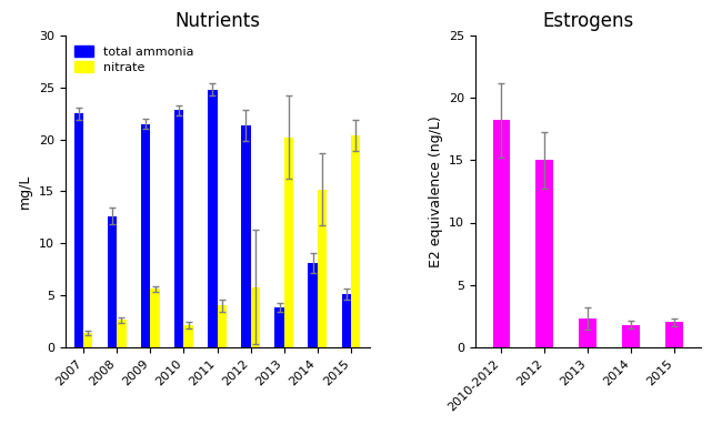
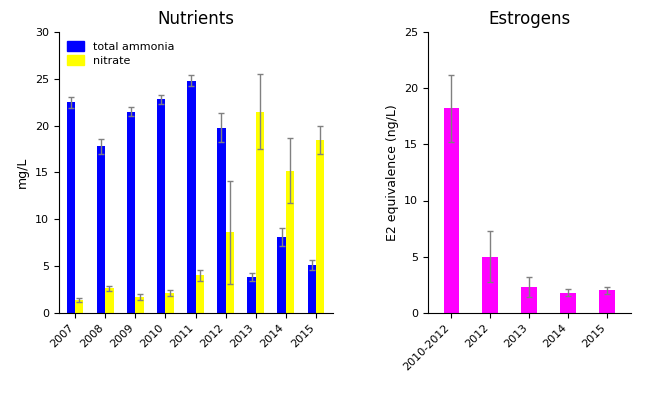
Nutrients/total ammonia/2008: 12.6 -> 17.8
Nutrients/nitrate/2009: 5.6 -> 1.7
Nutrients/total ammonia/2012: 21.4 -> 19.8
Nutrients/nitrate/2012: 5.8 -> 8.6
Nutrients/nitrate/2013: 20.2 -> 21.5
Nutrients/nitrate/2015: 20.4 -> 18.5
Estrogens/2012: 15.0 -> 5.0
